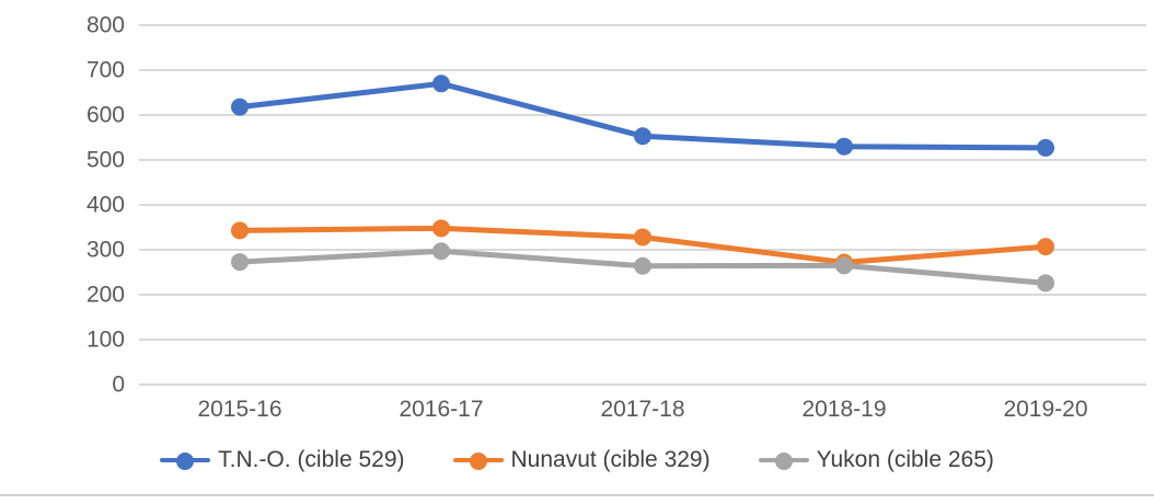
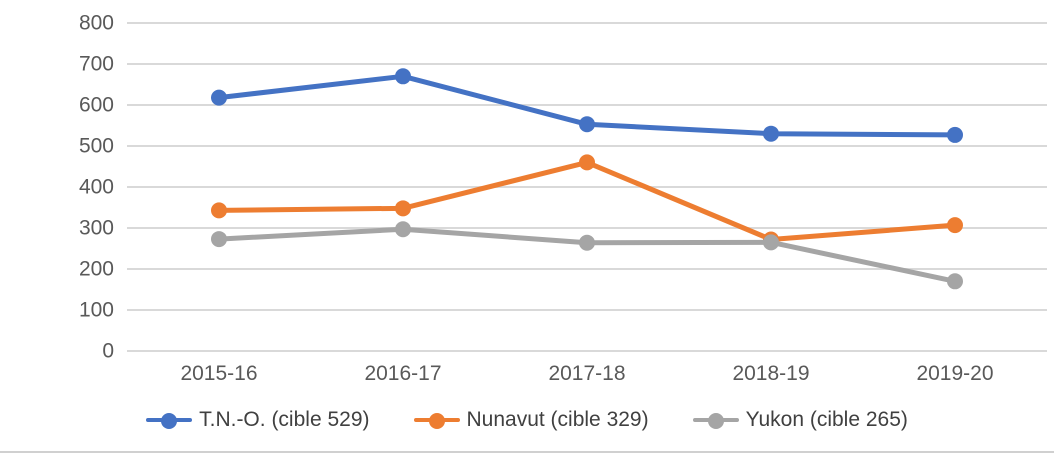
Nunavut (cible 329)/2017-18: 330 -> 460
Yukon (cible 265)/2019-20: 230 -> 170
